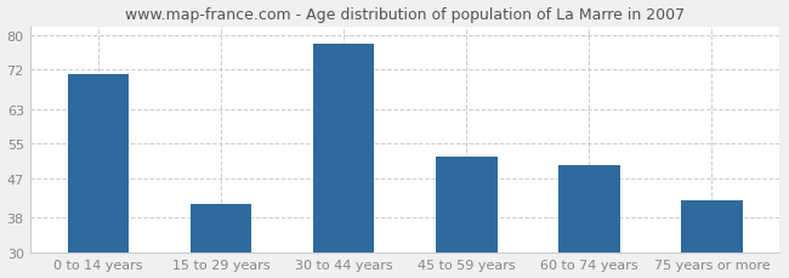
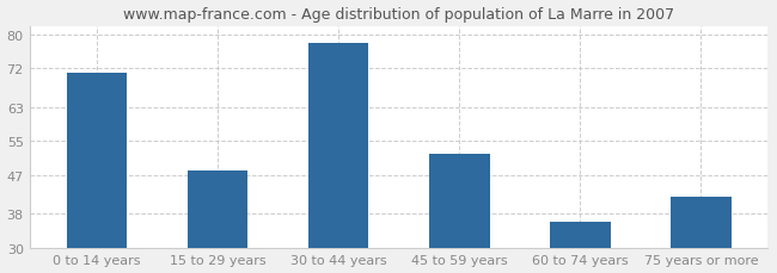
15 to 29 years: 41 -> 48
60 to 74 years: 50 -> 36
